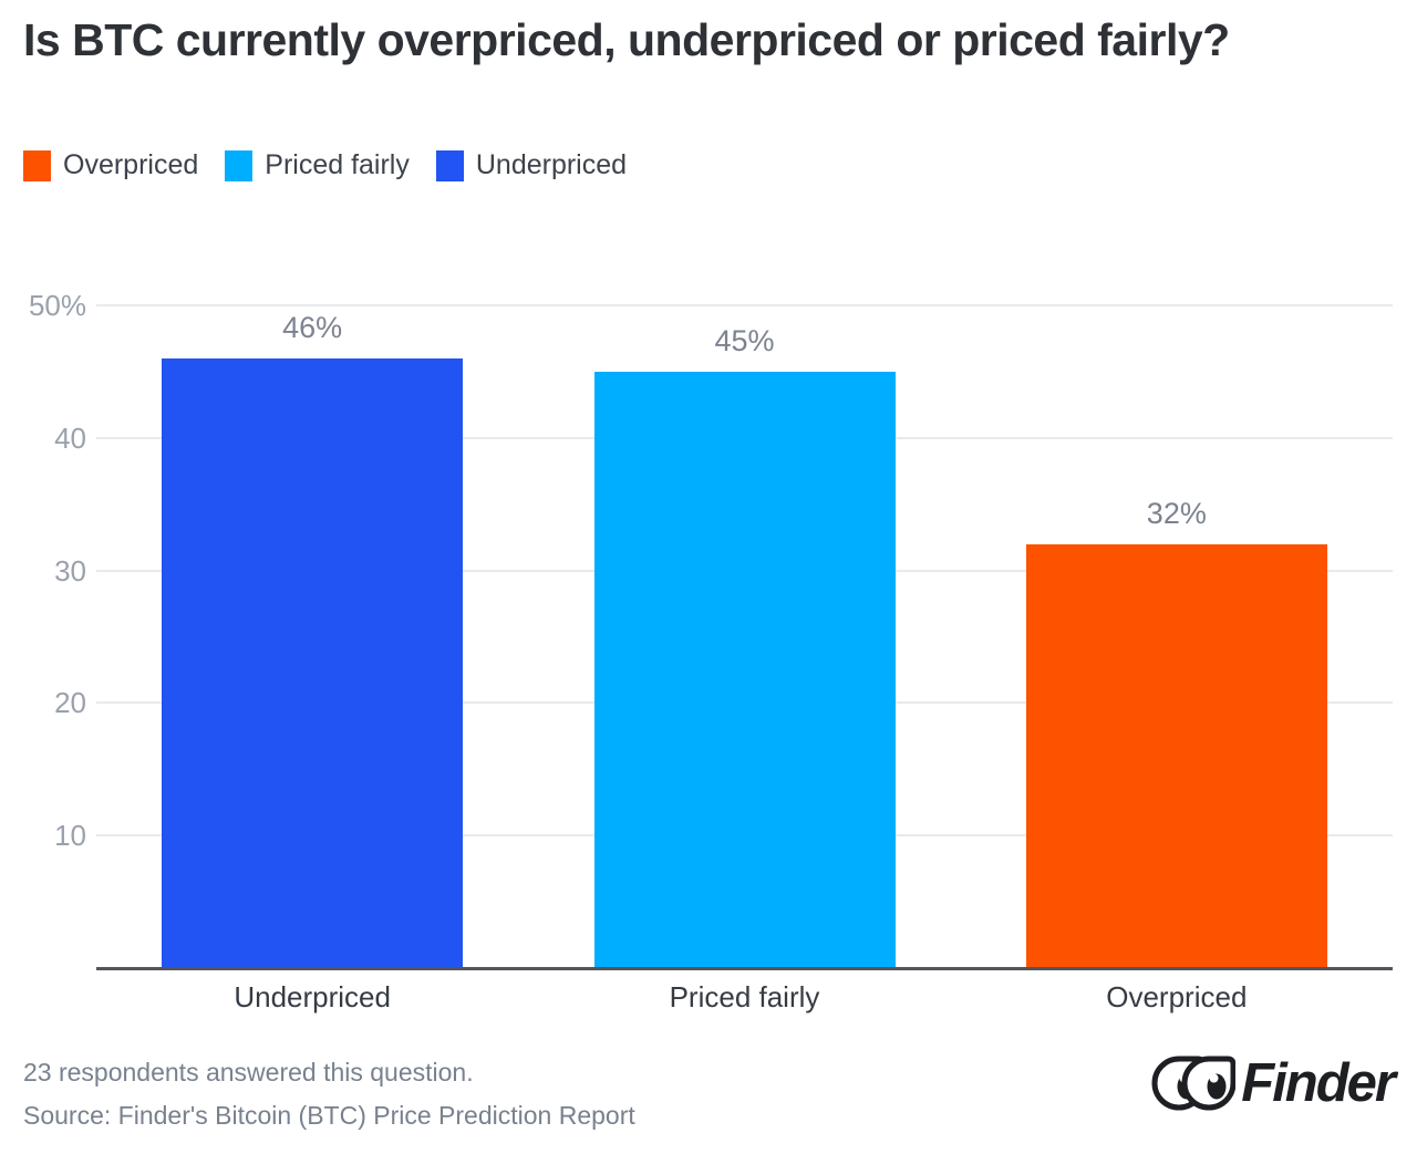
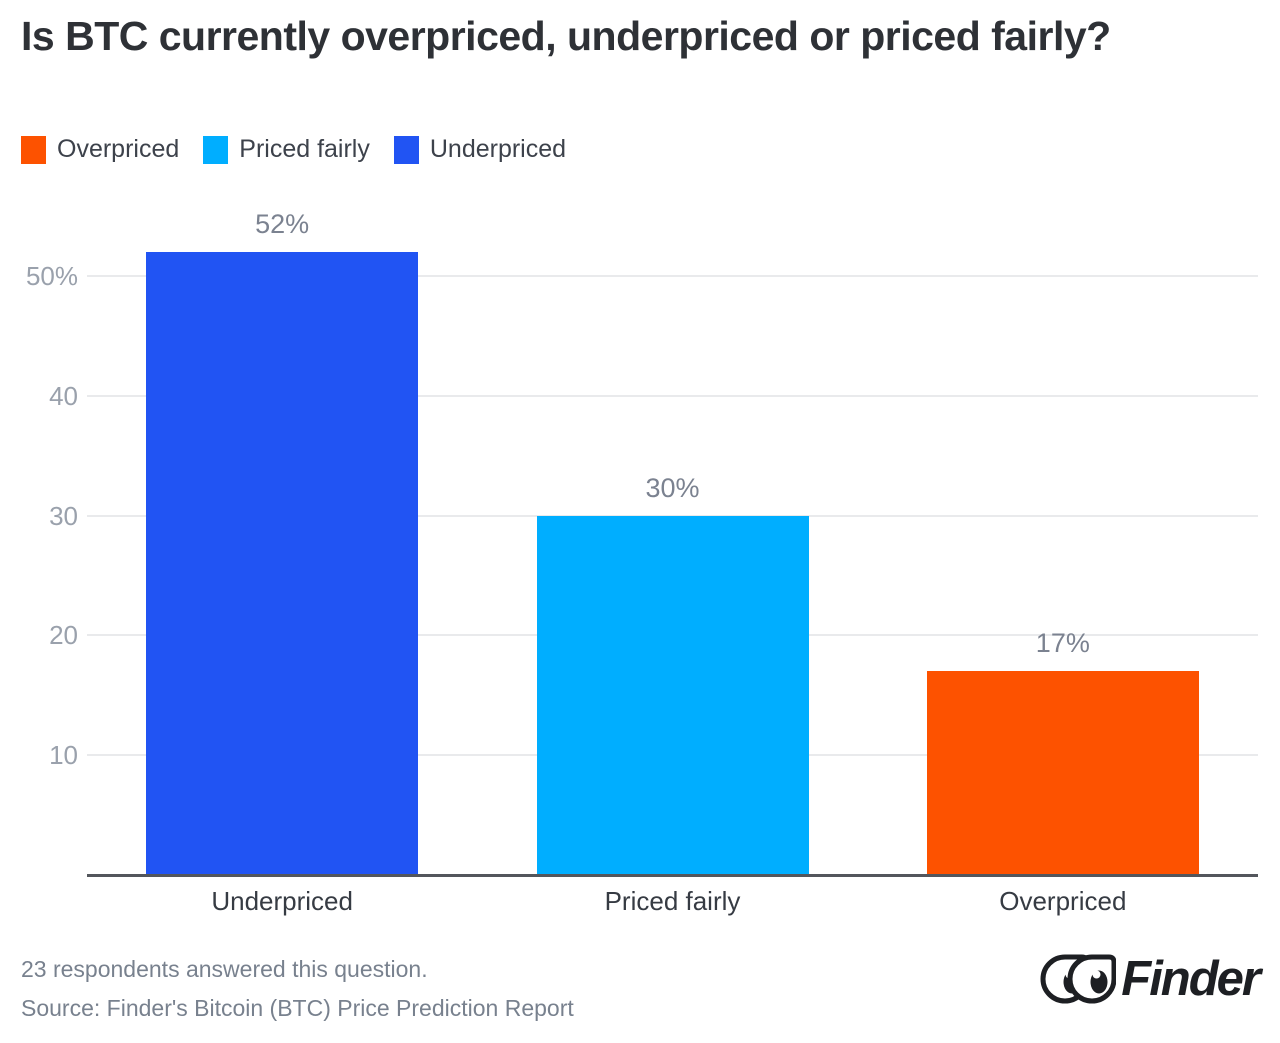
Underpriced: 46% -> 52%
Priced fairly: 45% -> 30%
Overpriced: 32% -> 17%
